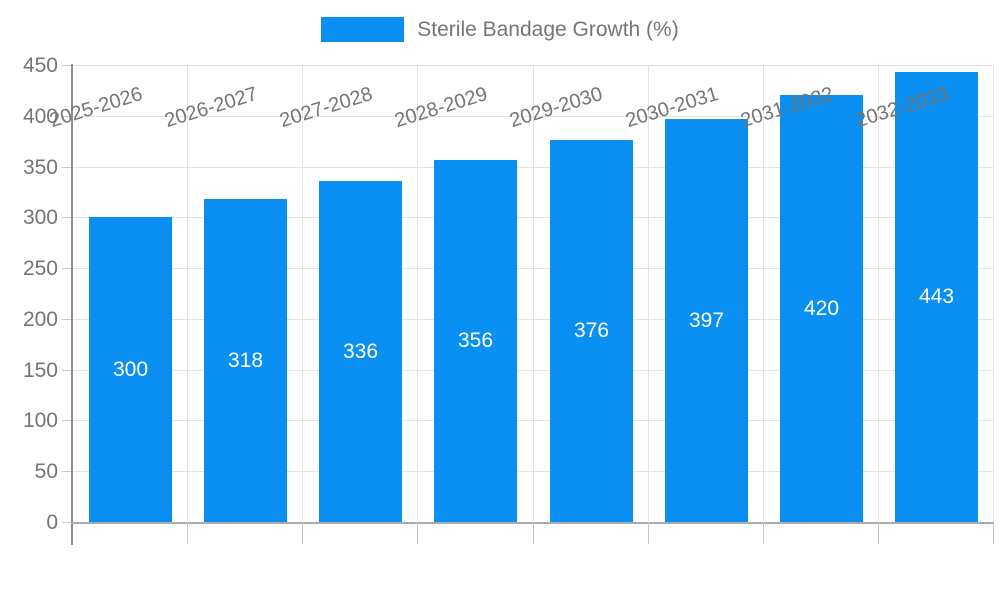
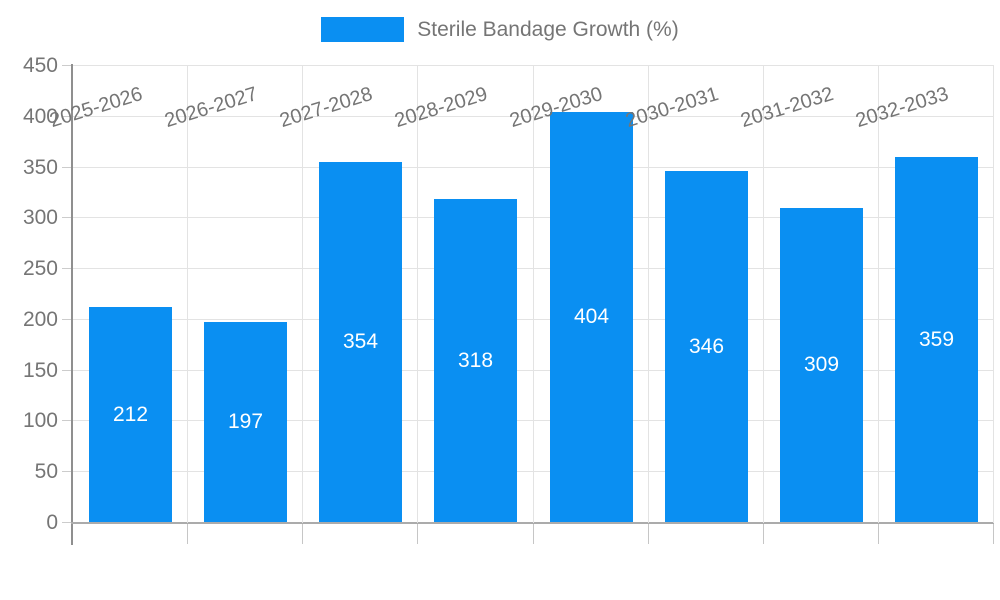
2025-2026: 300 -> 212
2026-2027: 318 -> 197
2027-2028: 336 -> 354
2028-2029: 356 -> 318
2029-2030: 376 -> 404
2030-2031: 397 -> 346
2031-2032: 420 -> 309
2032-2033: 443 -> 359
